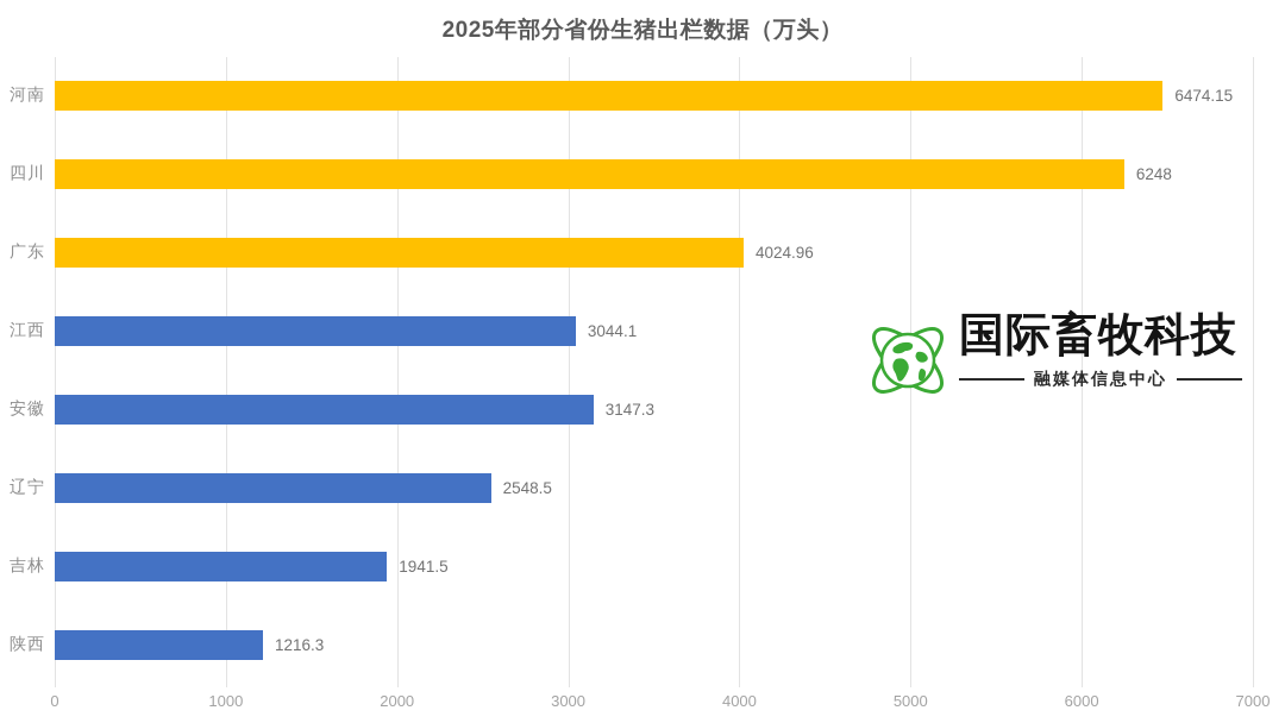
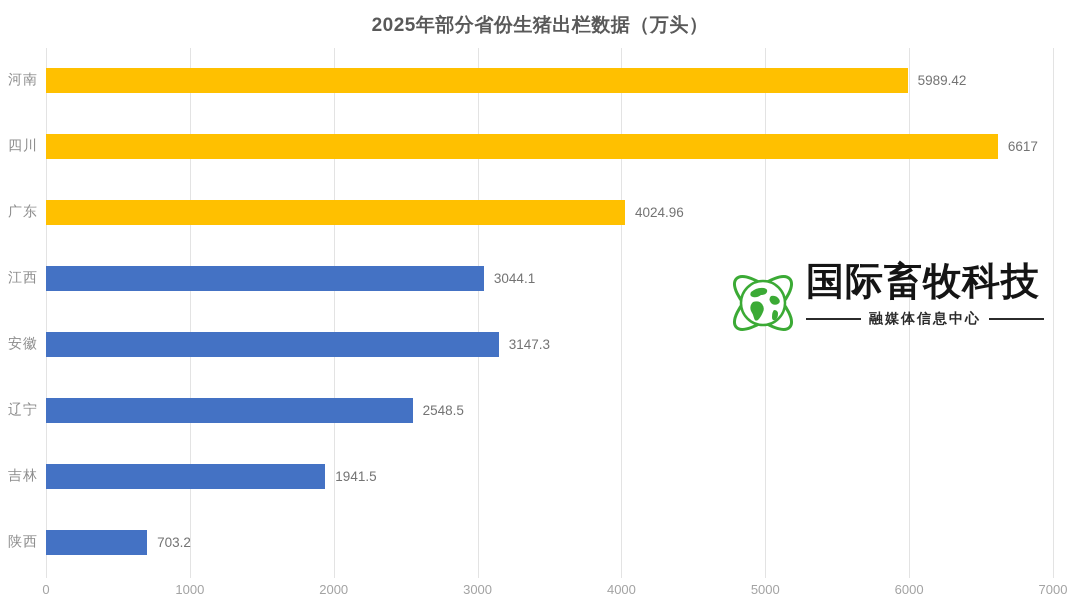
河南: 6474.15 -> 5989.42
四川: 6248 -> 6617
陕西: 1216.3 -> 703.2
